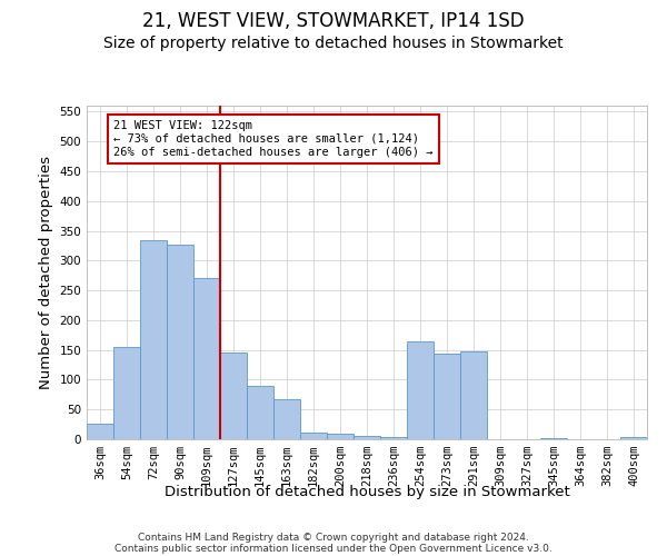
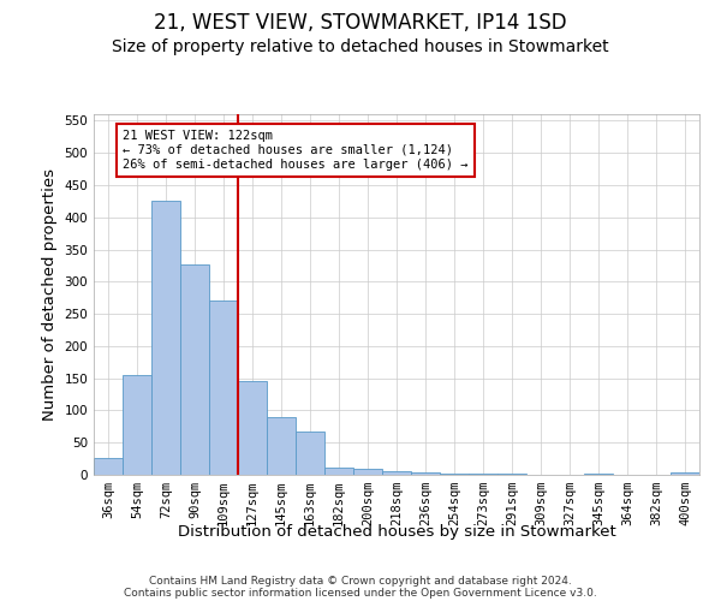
72sqm: 334 -> 425
254sqm: 164 -> 2
273sqm: 144 -> 1
291sqm: 148 -> 1
